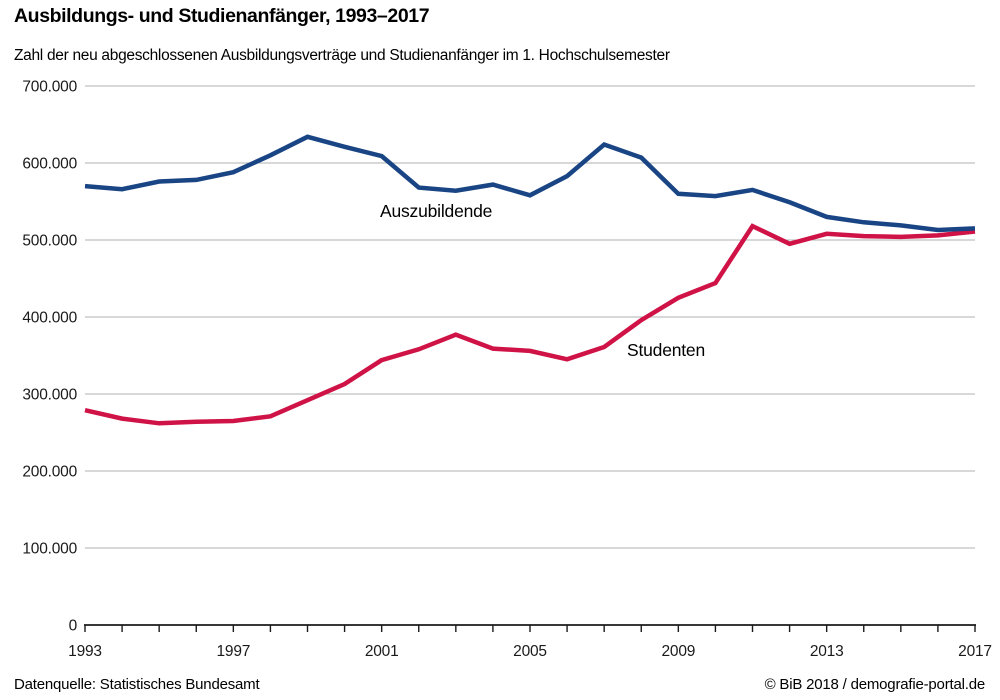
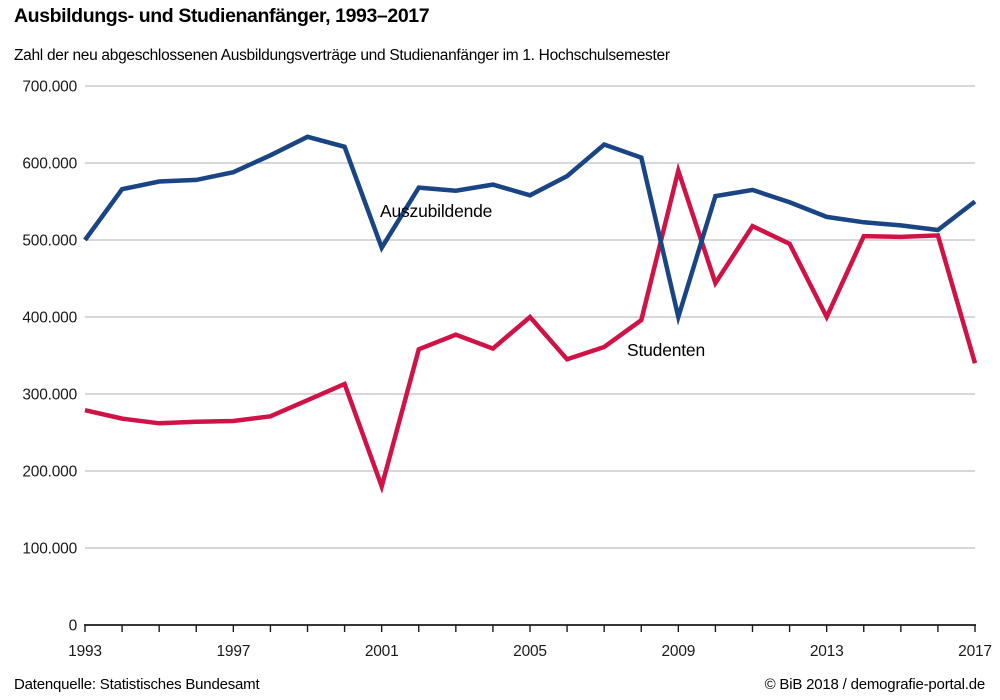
Auszubildende/1993: 570000 -> 500000
Studenten/2001: 340000 -> 180000
Auszubildende/2001: 610000 -> 490000
Studenten/2005: 360000 -> 400000
Studenten/2009: 420000 -> 590000
Auszubildende/2009: 560000 -> 400000
Studenten/2013: 510000 -> 400000
Studenten/2017: 510000 -> 340000
Auszubildende/2017: 520000 -> 550000
